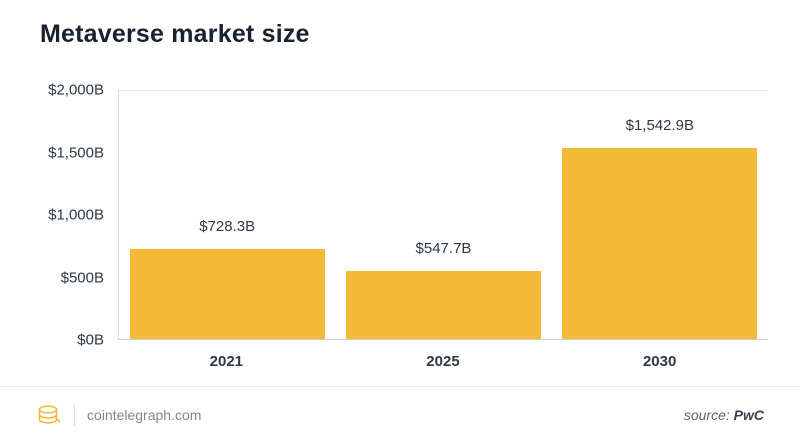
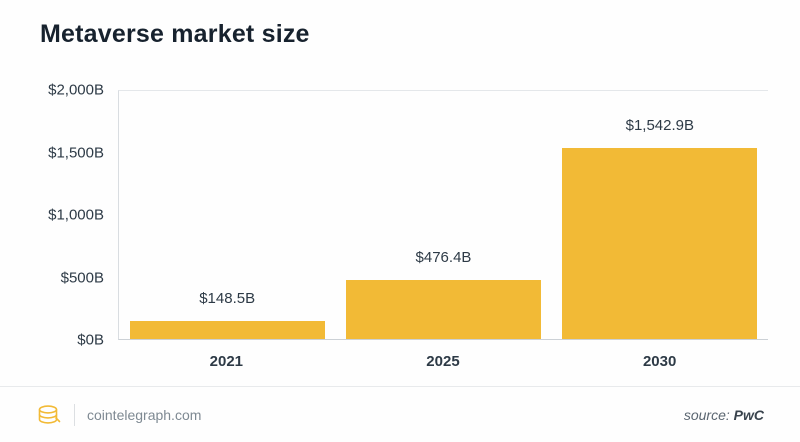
2021: $728.3B -> $148.5B
2025: $547.7B -> $476.4B
